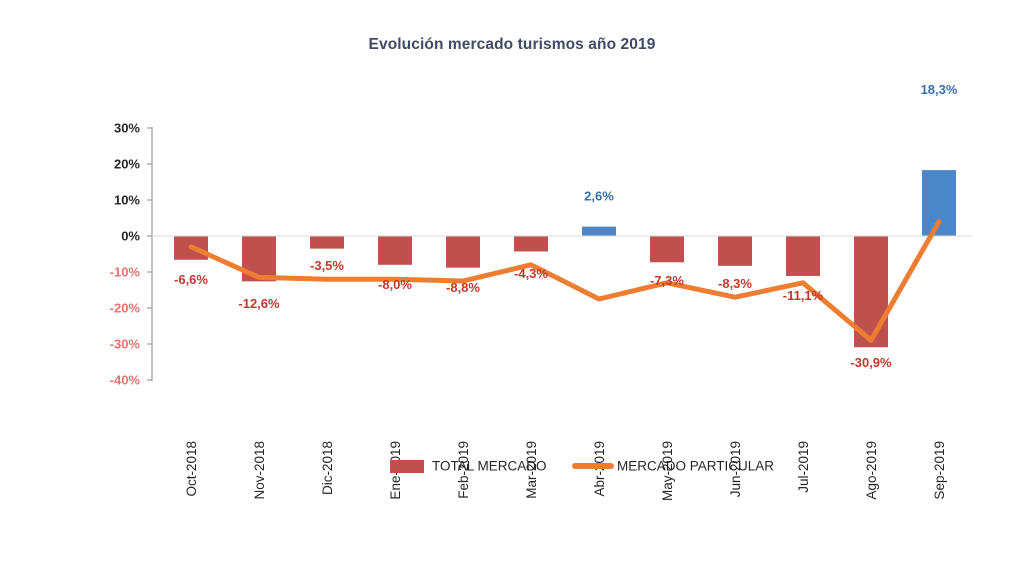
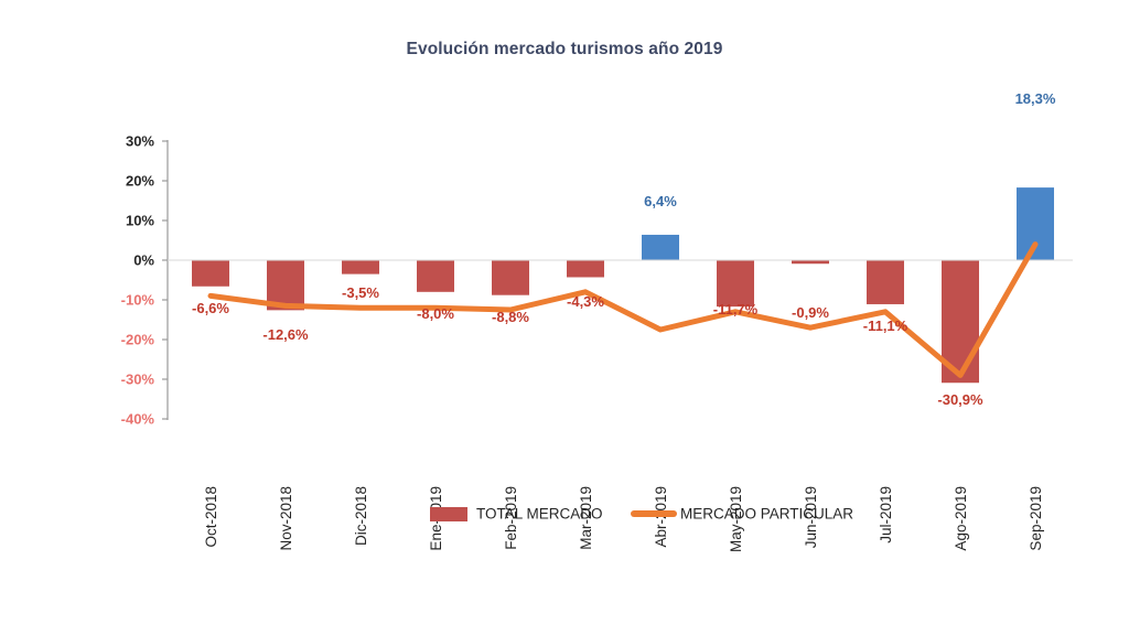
MERCADO PARTICULAR/Oct-2018: -3% -> -9%
TOTAL MERCADO/Abr-2019: 2,6% -> 6,4%
TOTAL MERCADO/May-2019: -7,3% -> -11,7%
TOTAL MERCADO/Jun-2019: -8,3% -> -0,9%
